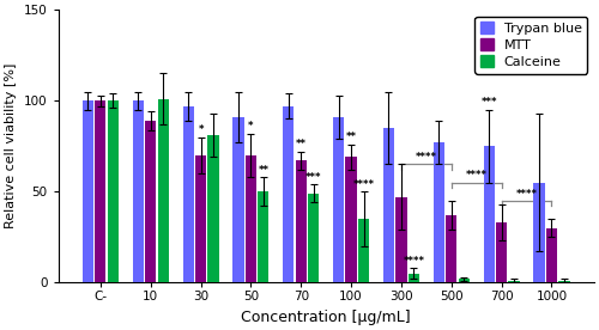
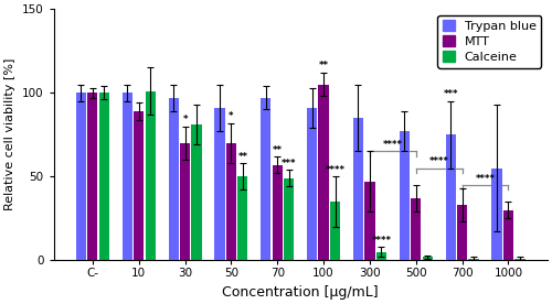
MTT/70: 67 -> 57
MTT/100: 69 -> 105
